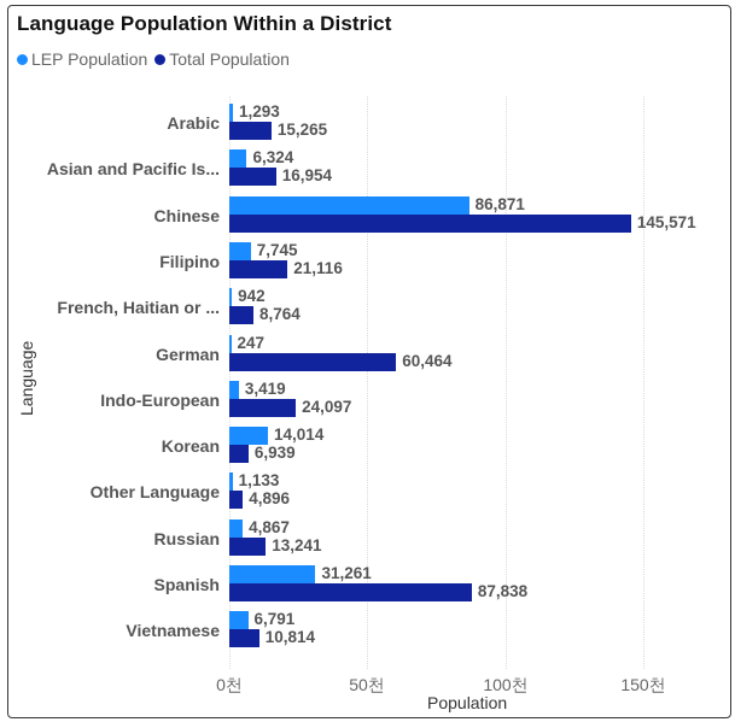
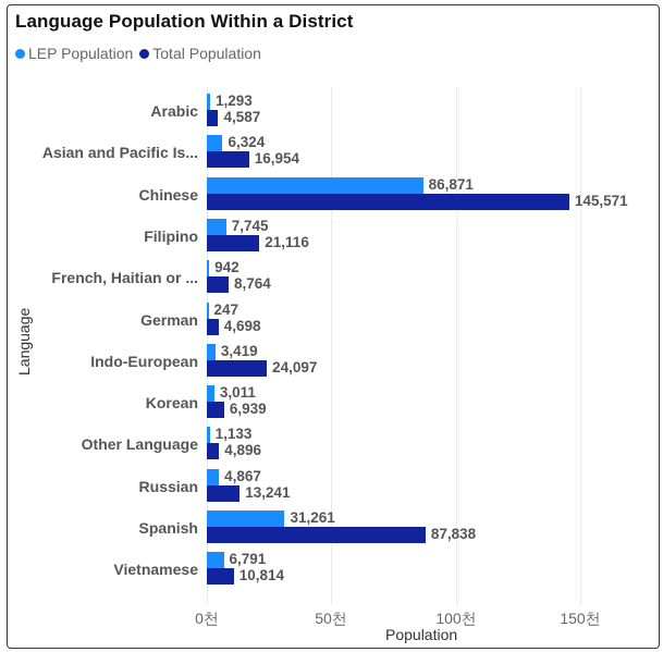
Total Population/Arabic: 15,265 -> 4,587
Total Population/German: 60,464 -> 4,698
LEP Population/Korean: 14,014 -> 3,011
